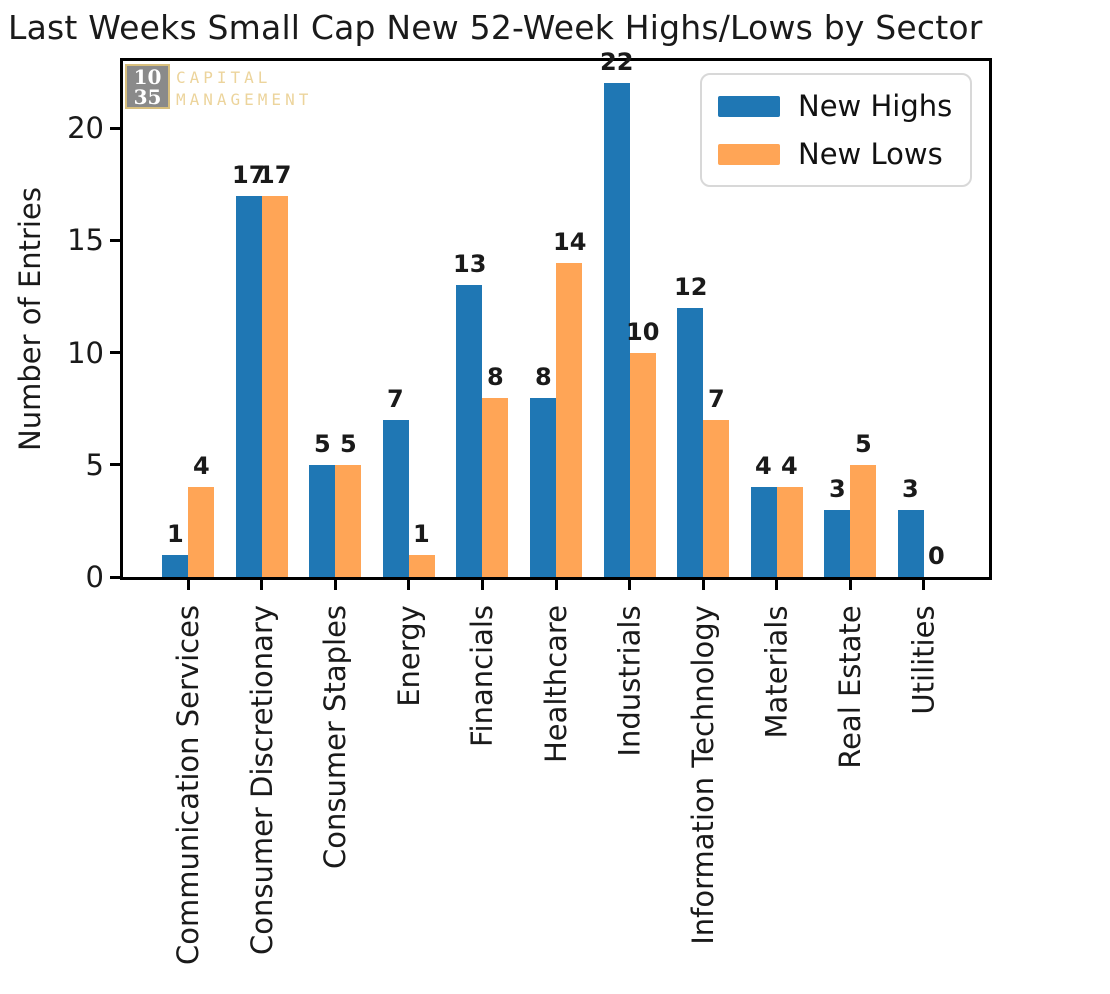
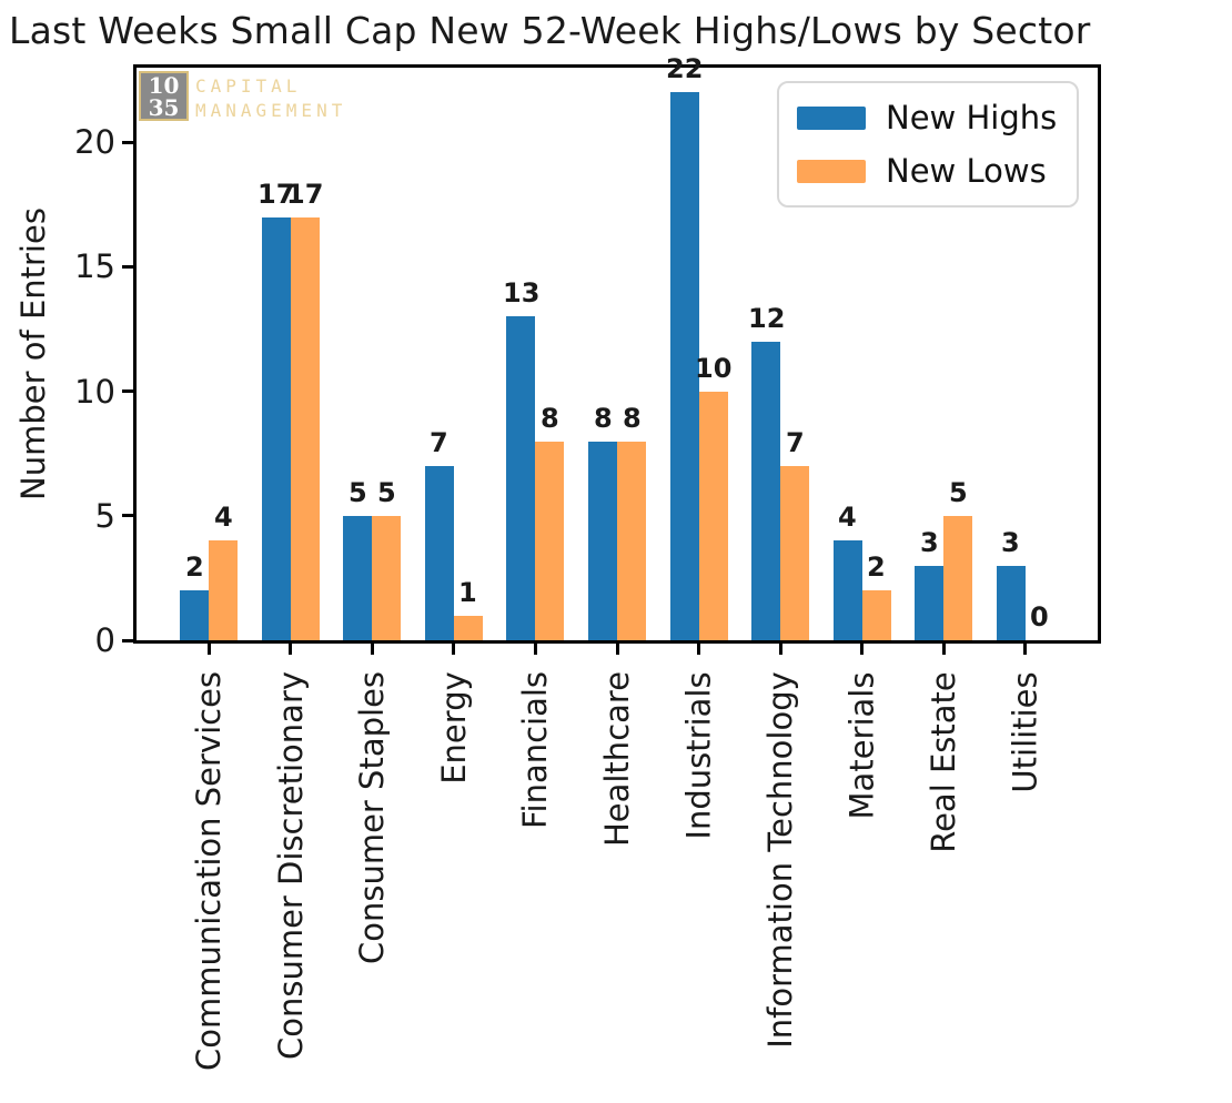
New Highs/Communication Services: 1 -> 2
New Lows/Healthcare: 14 -> 8
New Lows/Materials: 4 -> 2
